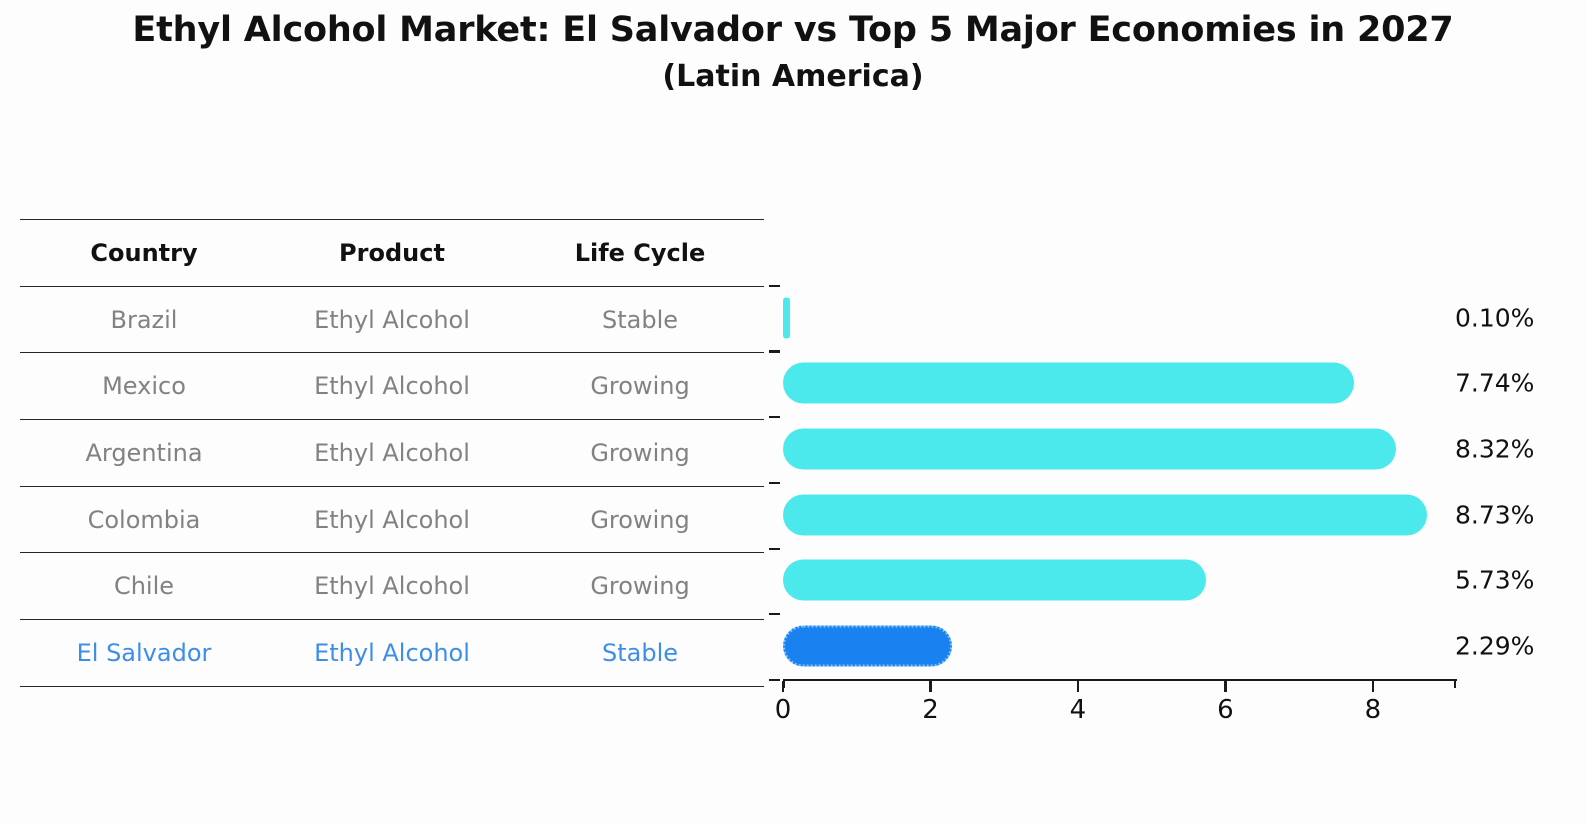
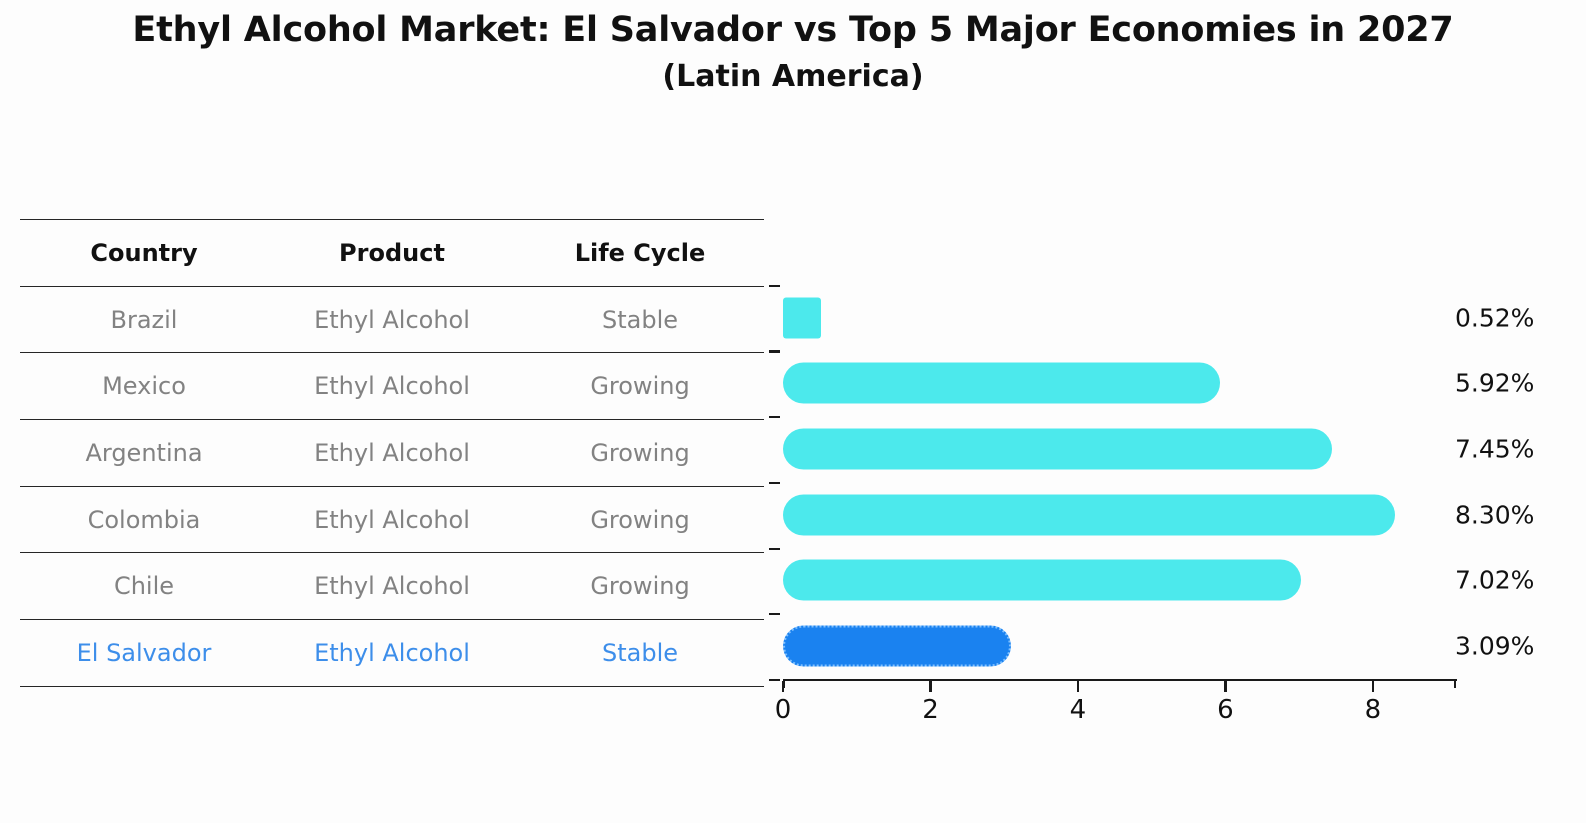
Brazil: 0.10% -> 0.52%
Mexico: 7.74% -> 5.92%
Argentina: 8.32% -> 7.45%
Colombia: 8.73% -> 8.30%
Chile: 5.73% -> 7.02%
El Salvador: 2.29% -> 3.09%
